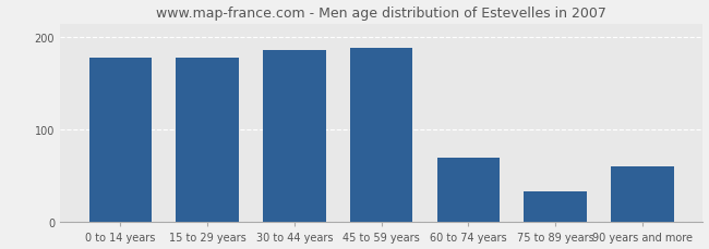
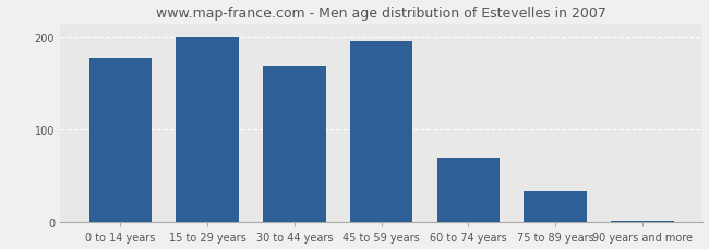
15 to 29 years: 178 -> 200
30 to 44 years: 186 -> 168
45 to 59 years: 188 -> 196
90 years and more: 60 -> 2
